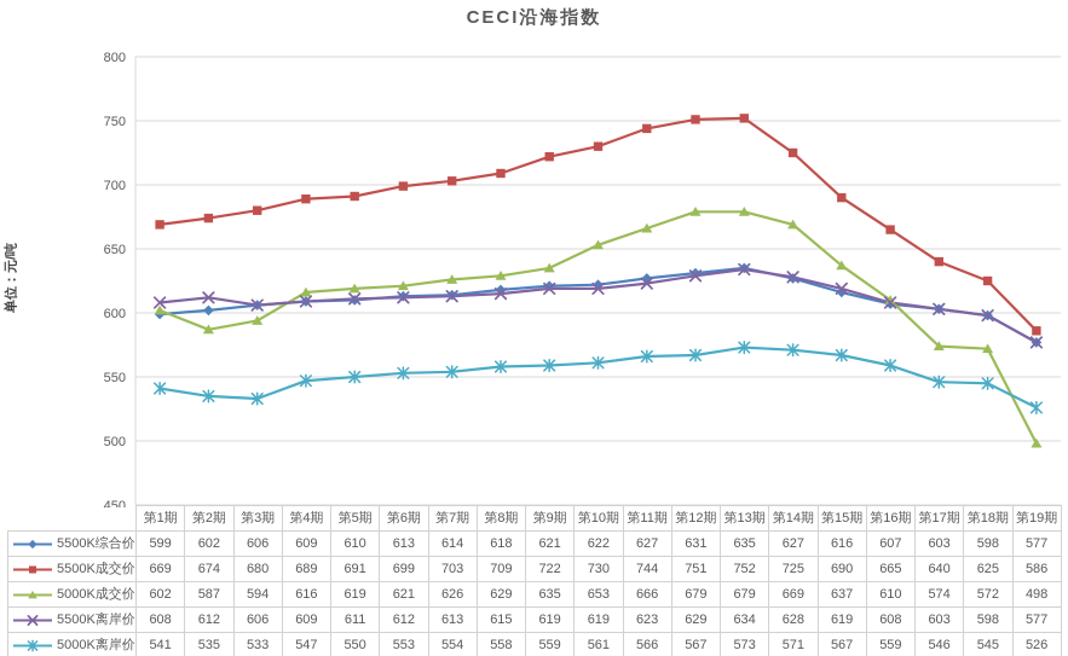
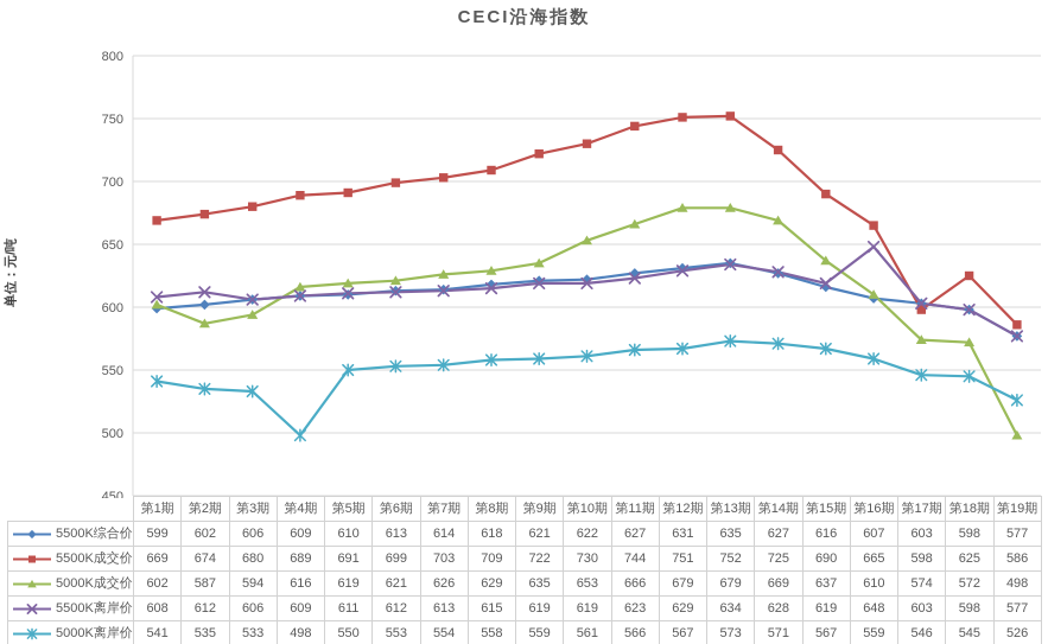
5000K离岸价/第4期: 547 -> 498
5500K离岸价/第16期: 608 -> 648
5500K成交价/第17期: 640 -> 598
